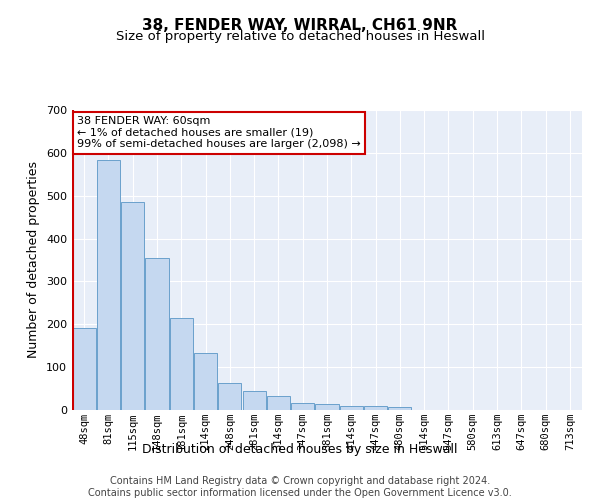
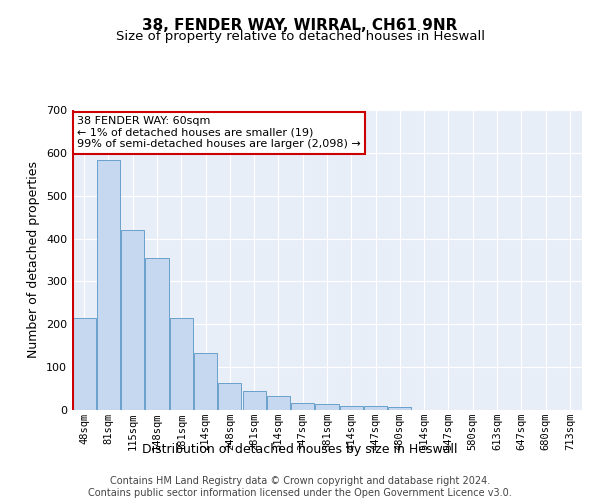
48sqm: 192 -> 215
115sqm: 485 -> 420
